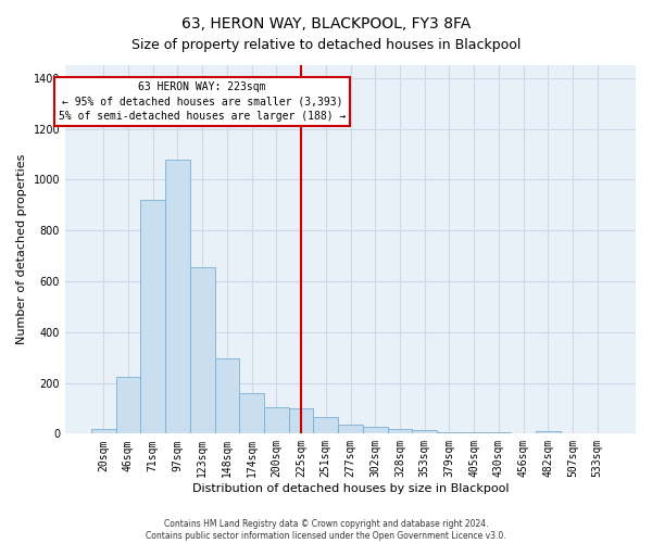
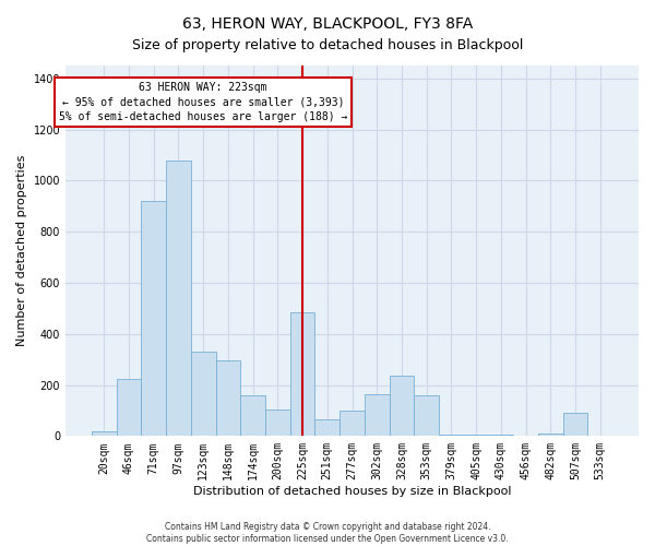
123sqm: 655 -> 330
225sqm: 100 -> 485
277sqm: 35 -> 100
302sqm: 25 -> 165
328sqm: 20 -> 235
353sqm: 15 -> 160
507sqm: 3 -> 90
